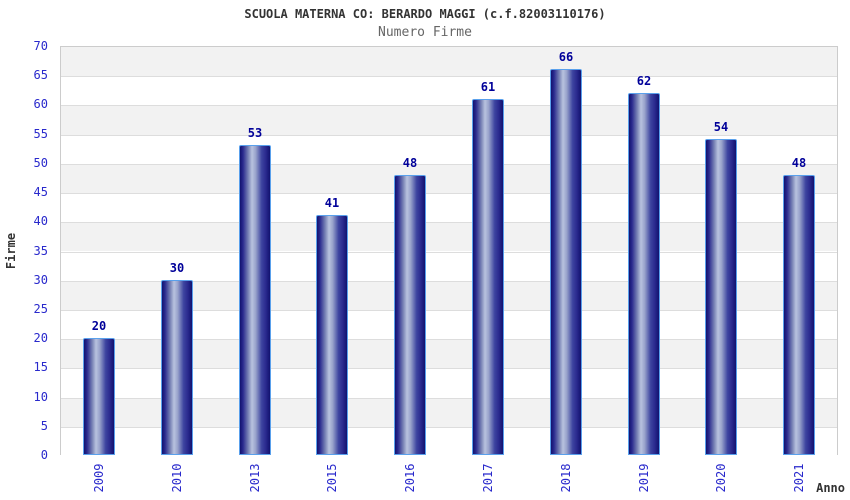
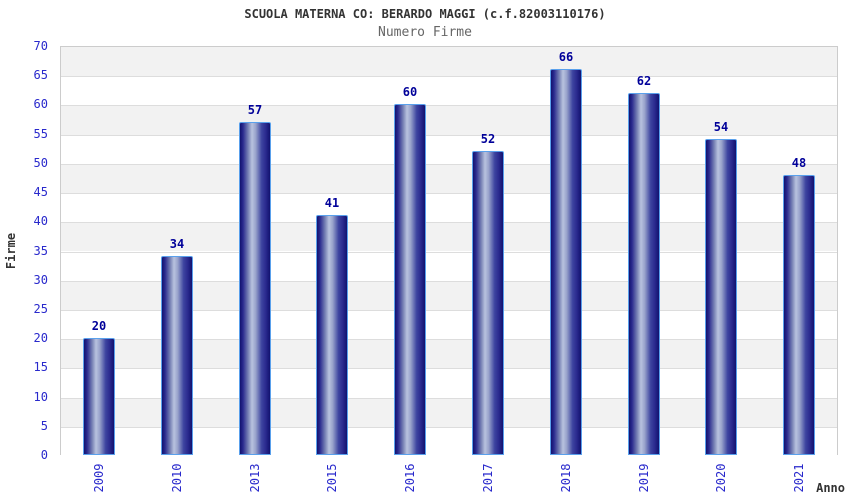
2010: 30 -> 34
2013: 53 -> 57
2016: 48 -> 60
2017: 61 -> 52
